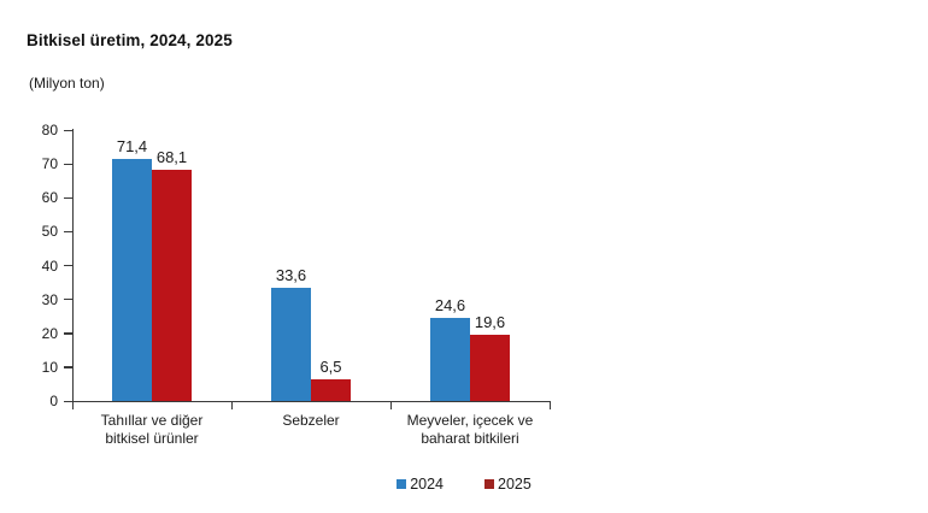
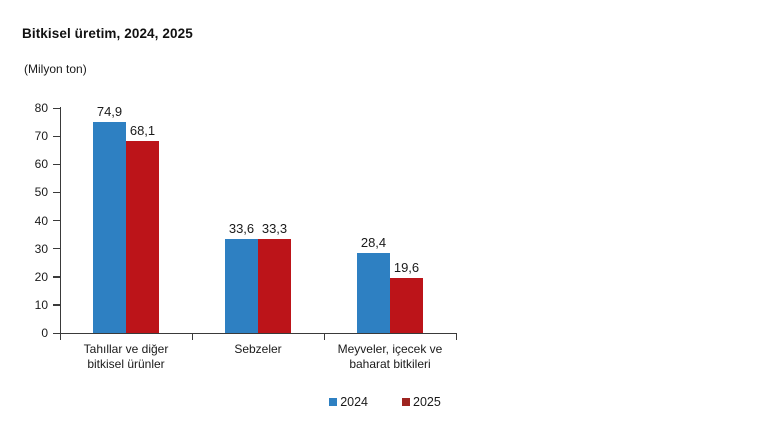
2024/Tahıllar ve diğer bitkisel ürünler: 71,4 -> 74,9
2025/Sebzeler: 6,5 -> 33,3
2024/Meyveler, içecek ve baharat bitkileri: 24,6 -> 28,4
